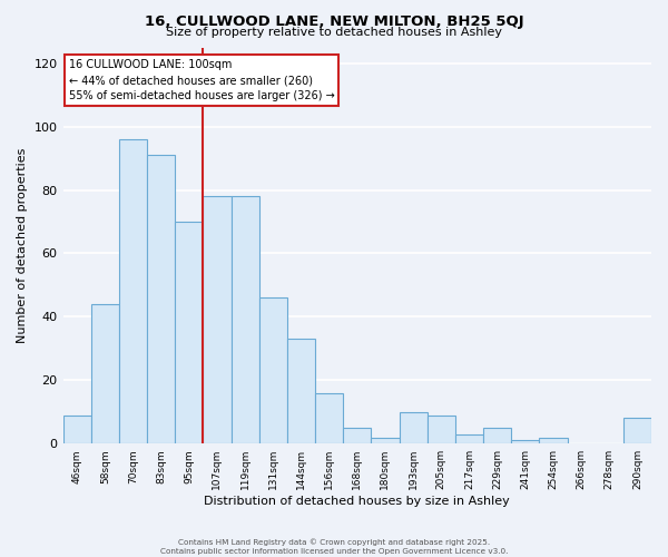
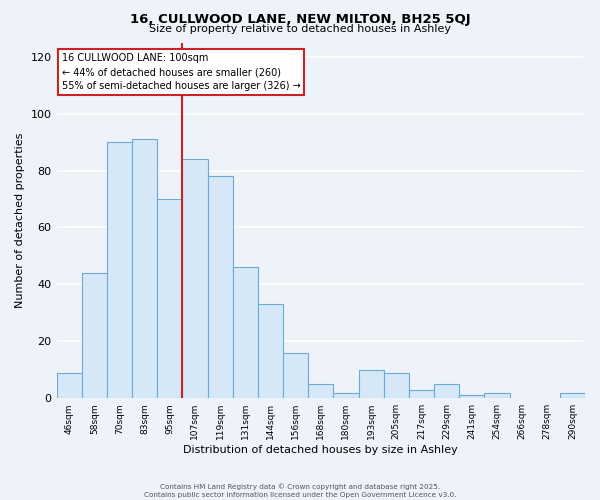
70sqm: 96 -> 90
107sqm: 78 -> 84
290sqm: 8 -> 2
